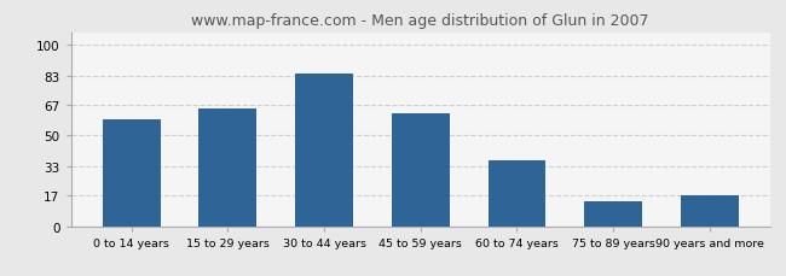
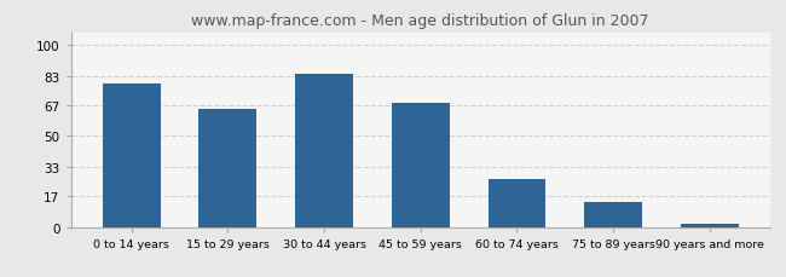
0 to 14 years: 59 -> 79
45 to 59 years: 62 -> 68
60 to 74 years: 36 -> 26
90 years and more: 17 -> 2
